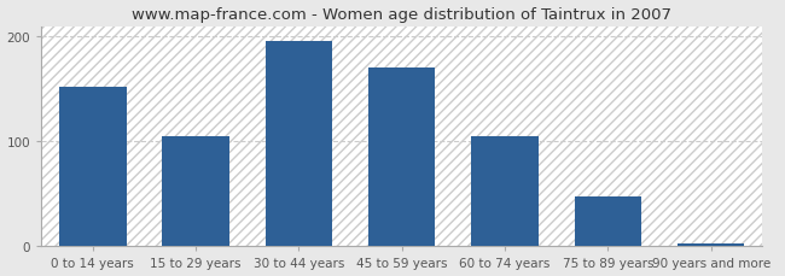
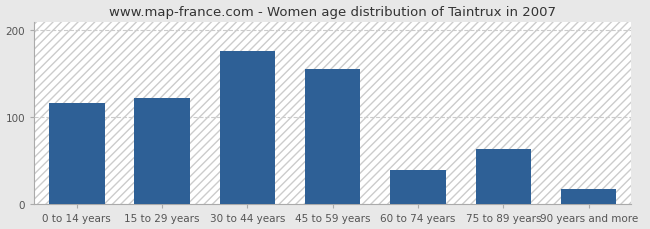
0 to 14 years: 152 -> 116
15 to 29 years: 105 -> 122
30 to 44 years: 196 -> 176
45 to 59 years: 170 -> 156
60 to 74 years: 105 -> 40
75 to 89 years: 48 -> 64
90 years and more: 3 -> 18
